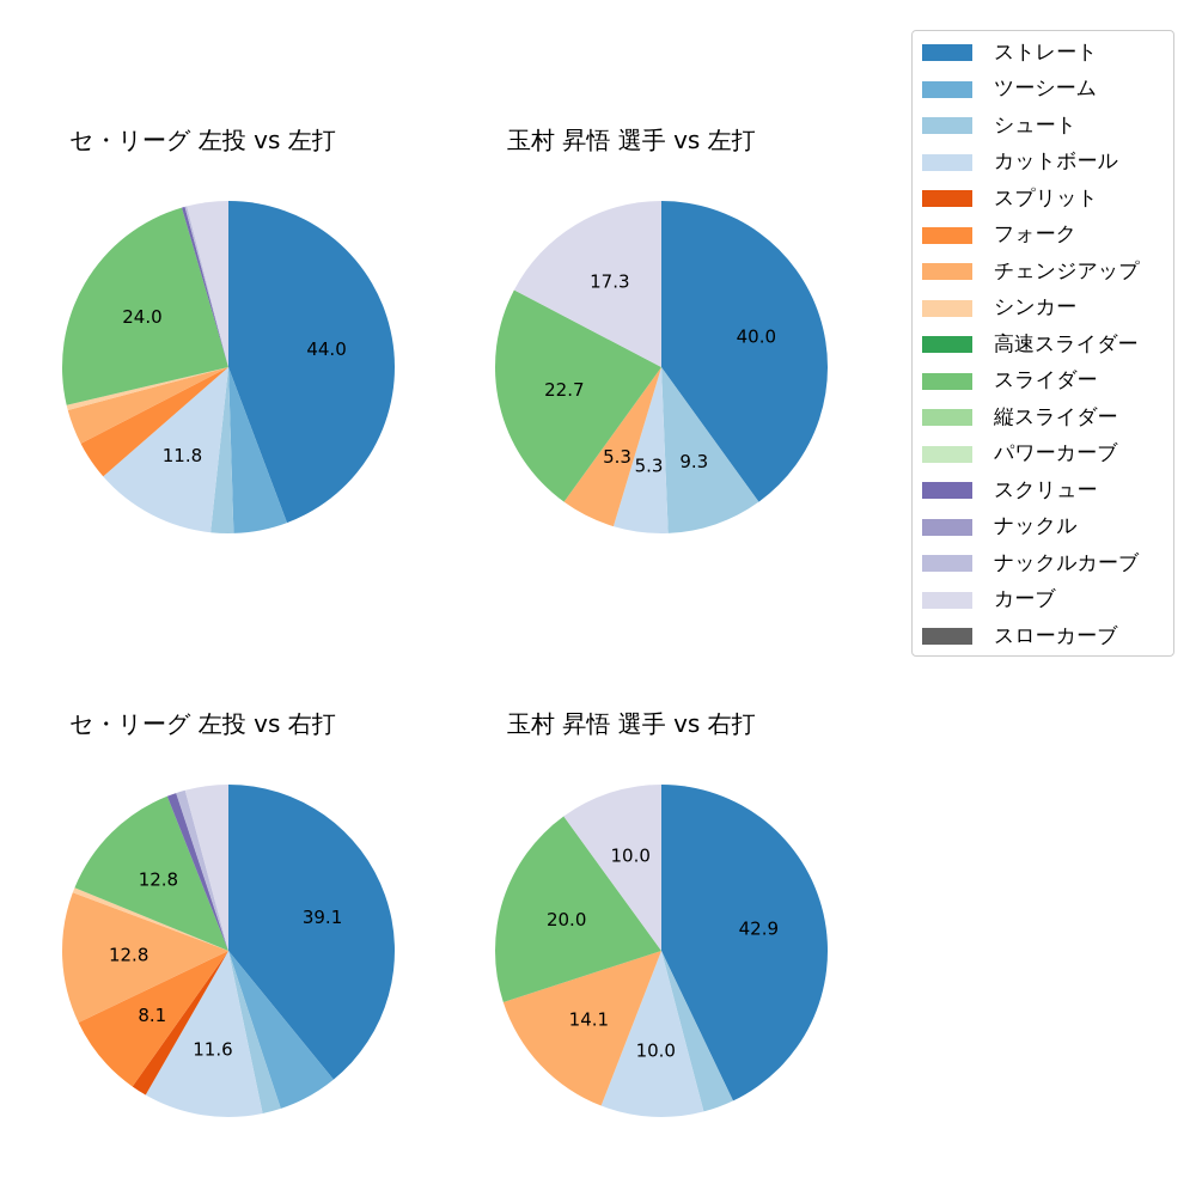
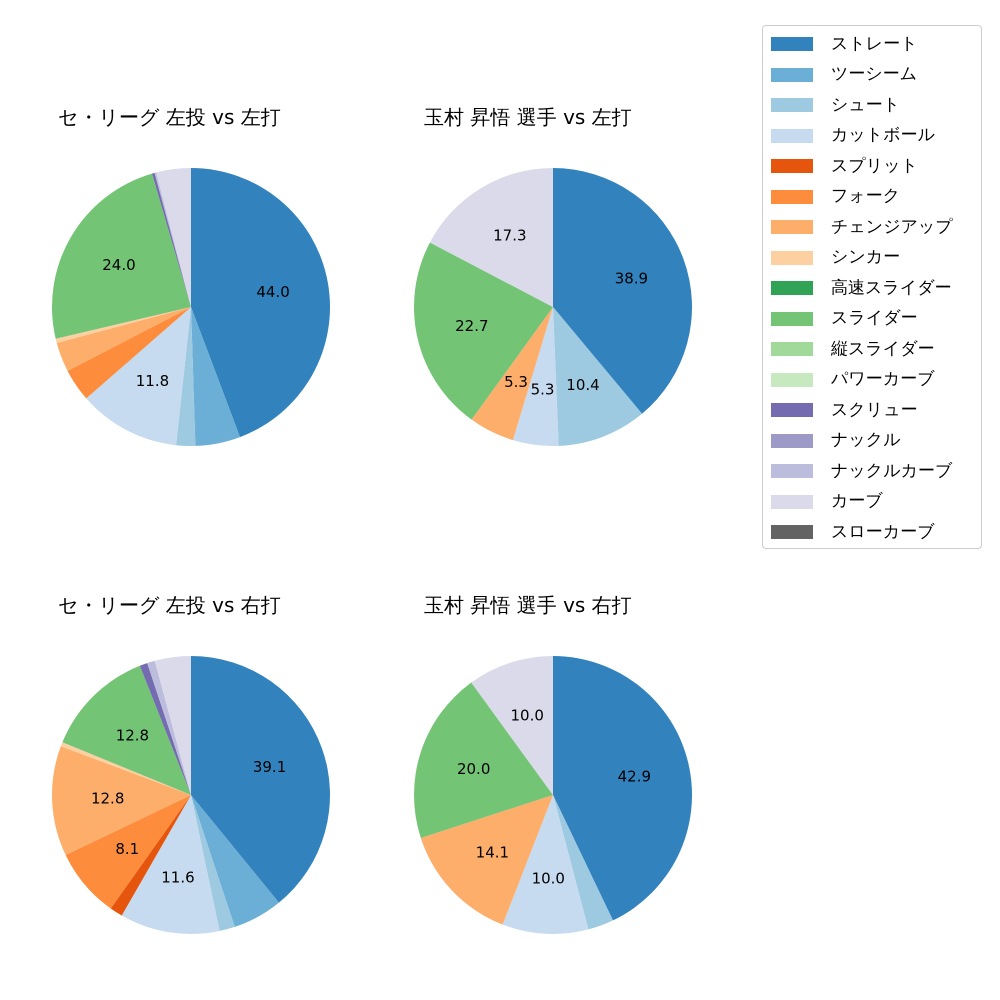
玉村 昇悟 選手 vs 左打/ストレート: 40.0 -> 38.9
玉村 昇悟 選手 vs 左打/シュート: 9.3 -> 10.4
